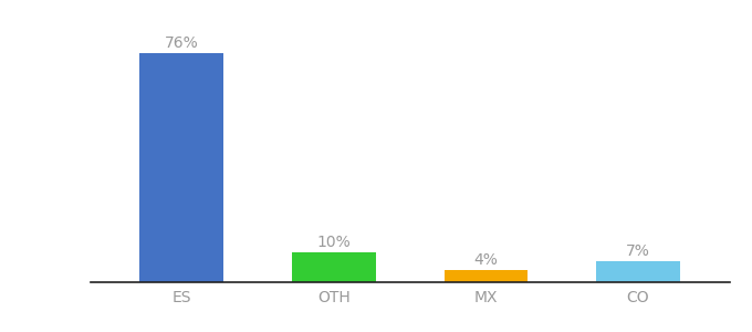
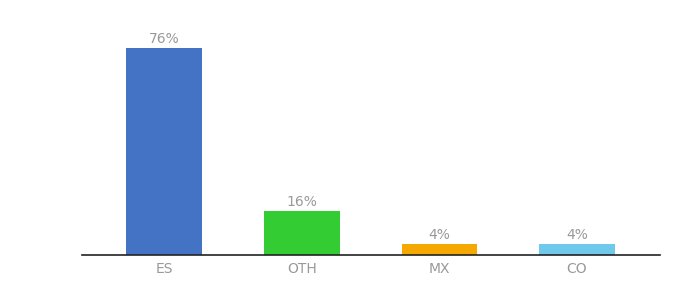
OTH: 10% -> 16%
CO: 7% -> 4%
